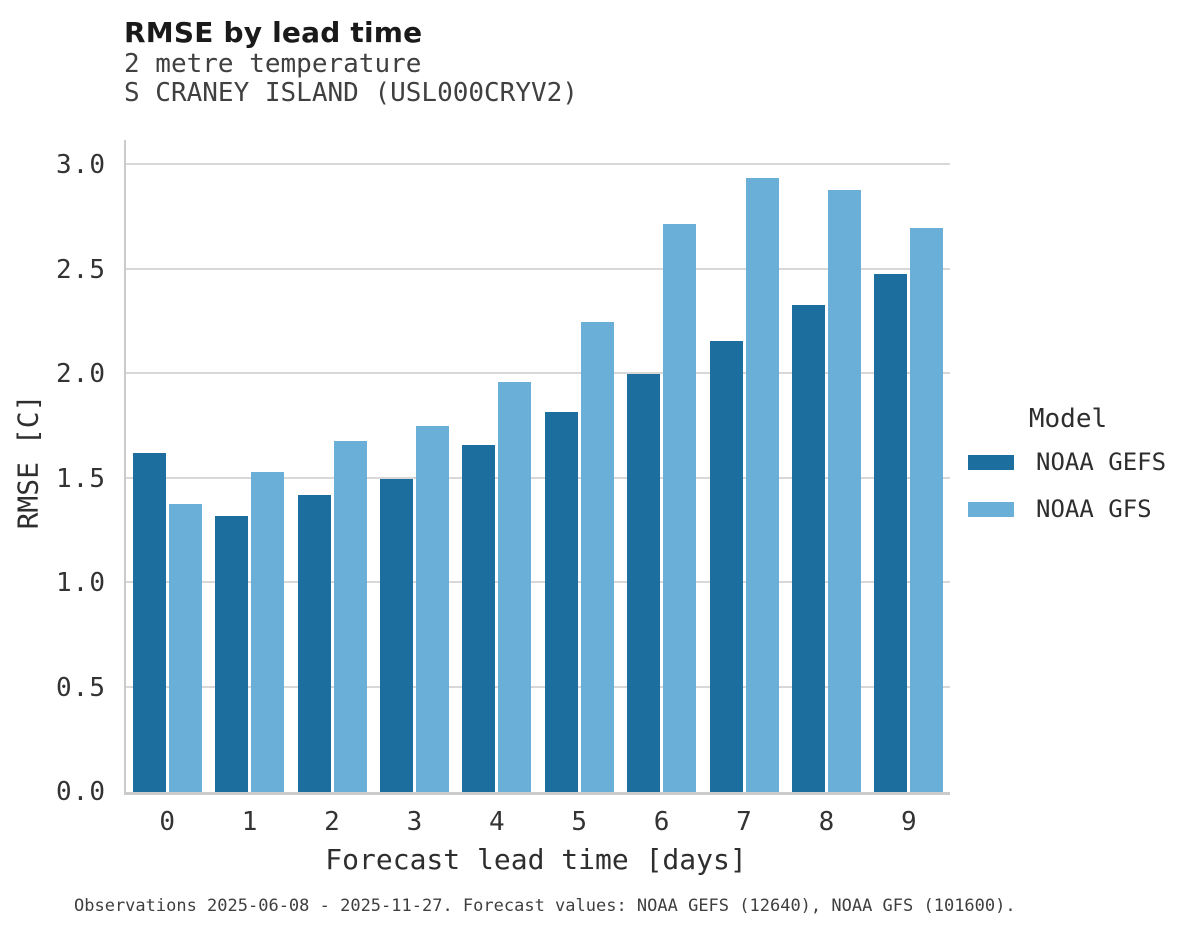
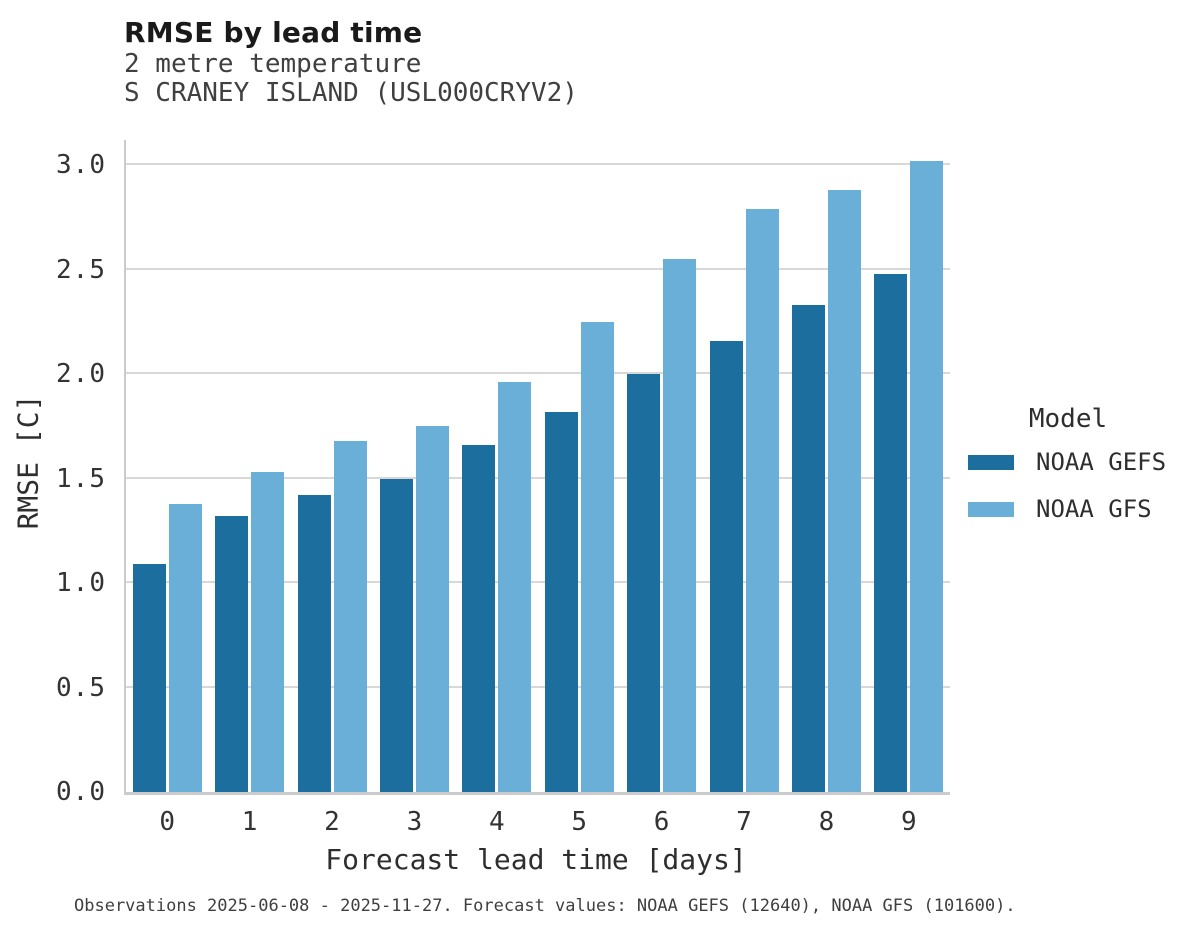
NOAA GEFS/0: 1.62 -> 1.09
NOAA GFS/6: 2.72 -> 2.55
NOAA GFS/7: 2.94 -> 2.79
NOAA GFS/9: 2.70 -> 3.02
